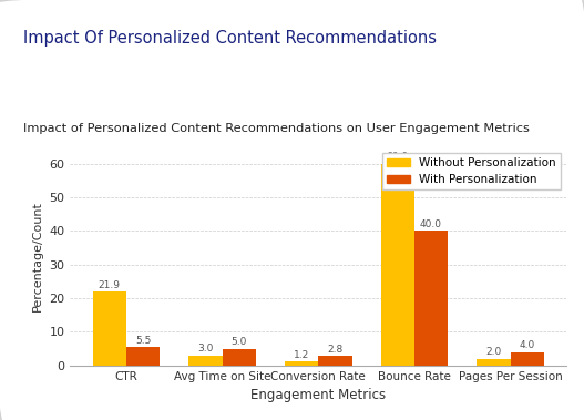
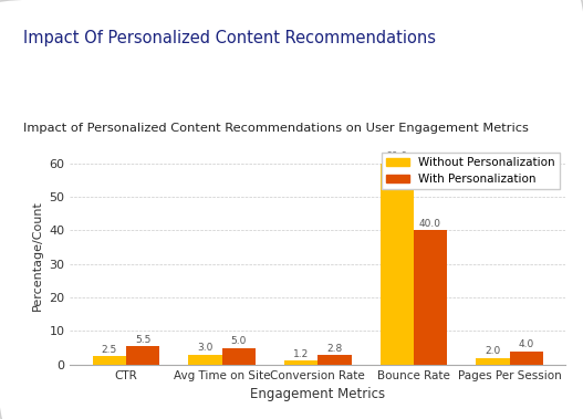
Without Personalization/CTR: 21.9 -> 2.5
